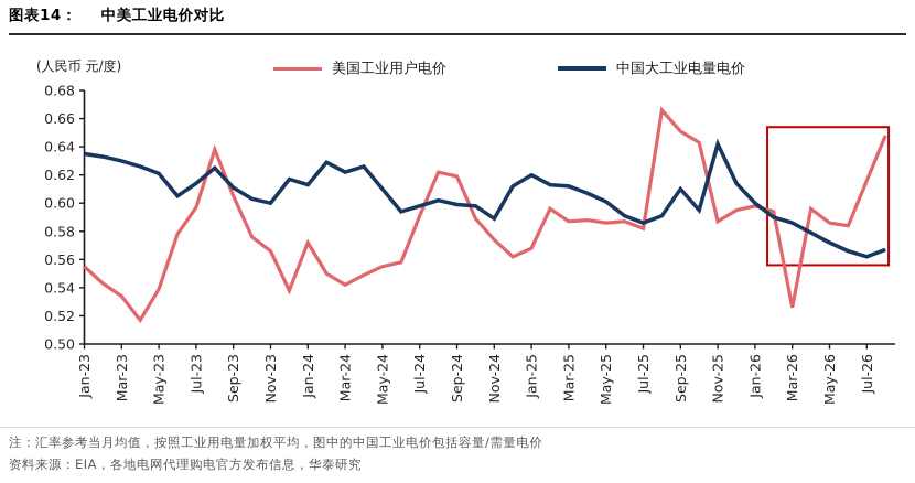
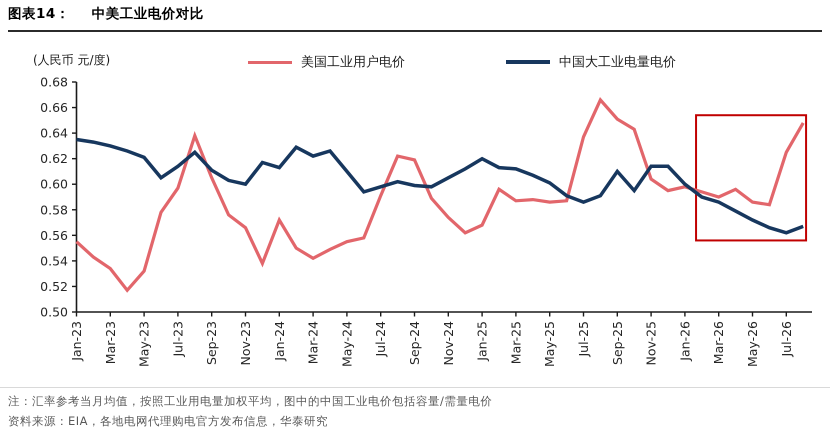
美国工业用户电价/May-23: 0.539 -> 0.532
中国大工业电量电价/Nov-24: 0.589 -> 0.605
美国工业用户电价/Jul-25: 0.582 -> 0.637
美国工业用户电价/Nov-25: 0.587 -> 0.604
中国大工业电量电价/Nov-25: 0.642 -> 0.614
美国工业用户电价/Mar-26: 0.526 -> 0.590
美国工业用户电价/Jul-26: 0.616 -> 0.625
